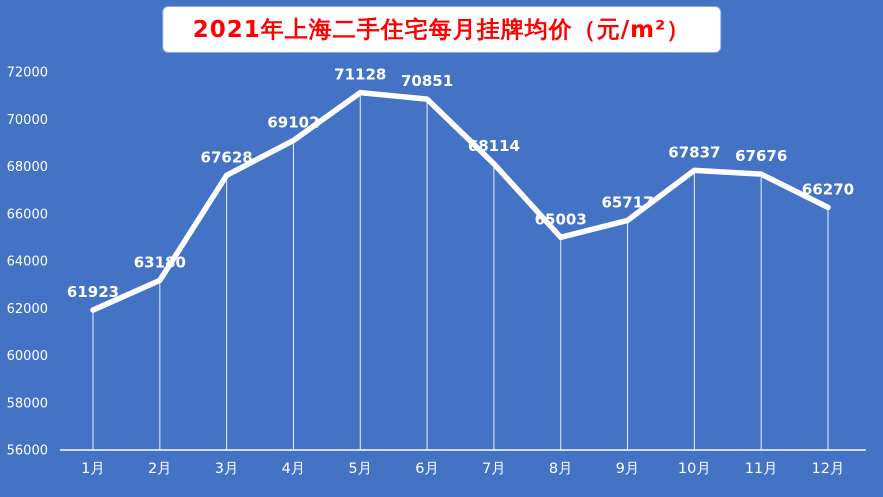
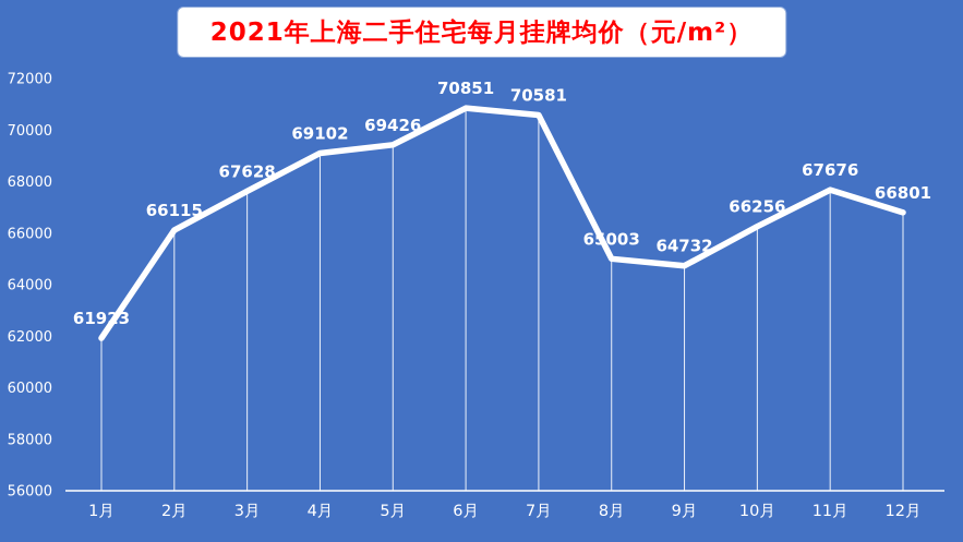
2月: 63180 -> 66115
5月: 71128 -> 69426
7月: 68114 -> 70581
9月: 65717 -> 64732
10月: 67837 -> 66256
12月: 66270 -> 66801
